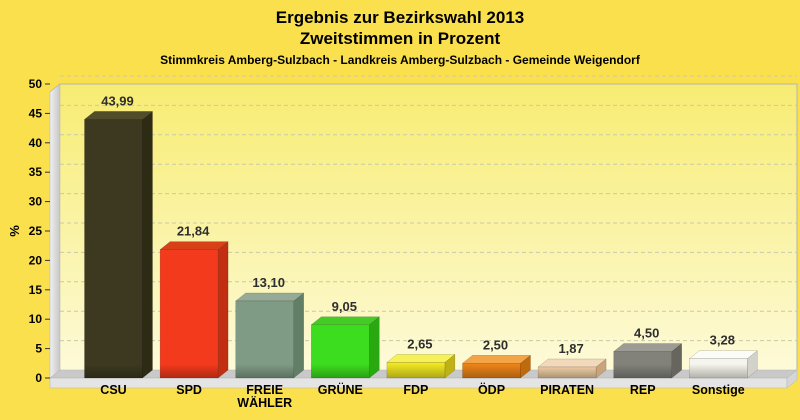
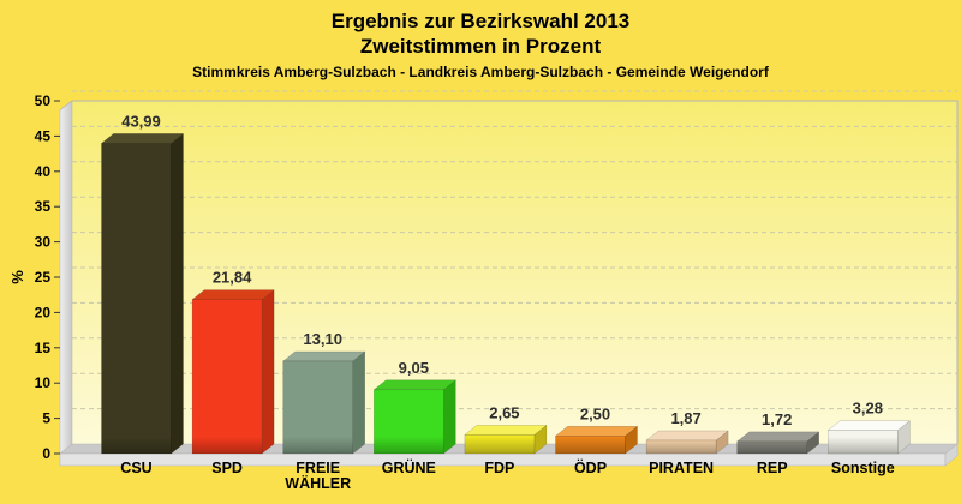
REP: 4,50 -> 1,72
